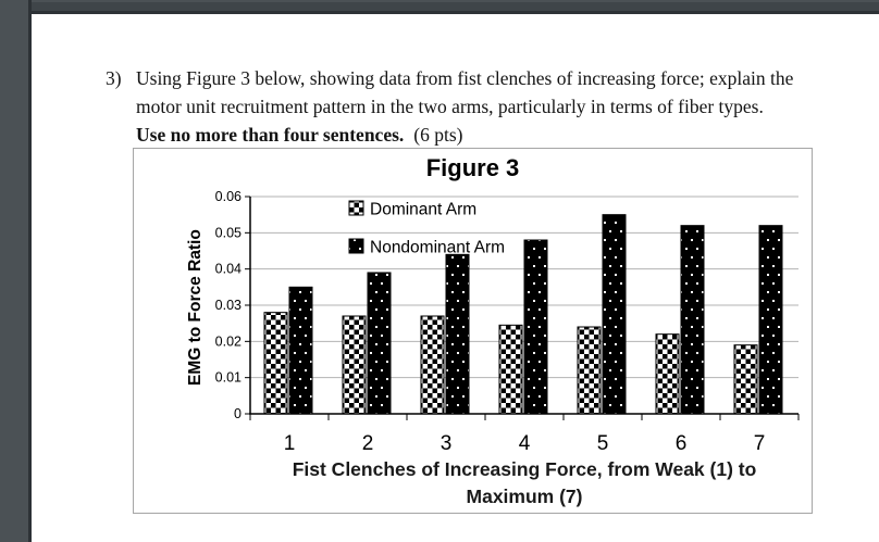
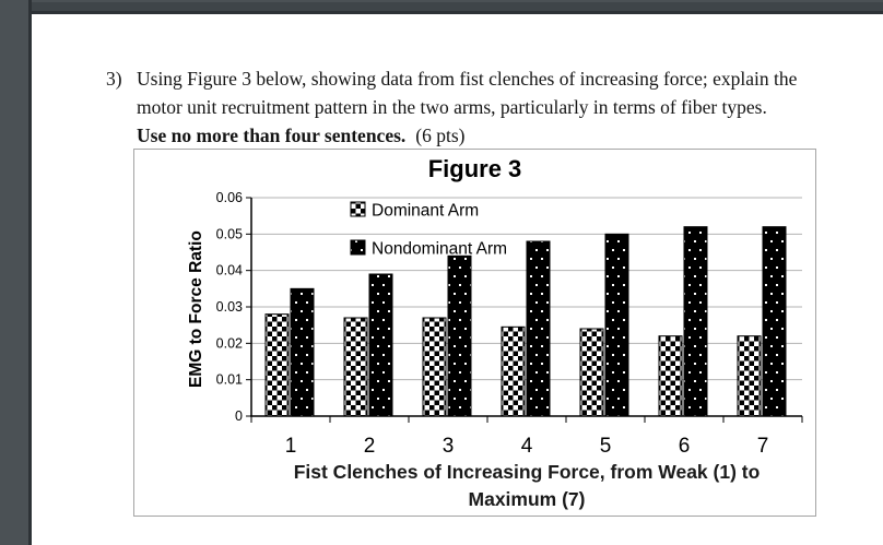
Nondominant Arm/5: 0.055 -> 0.050
Dominant Arm/7: 0.019 -> 0.022
